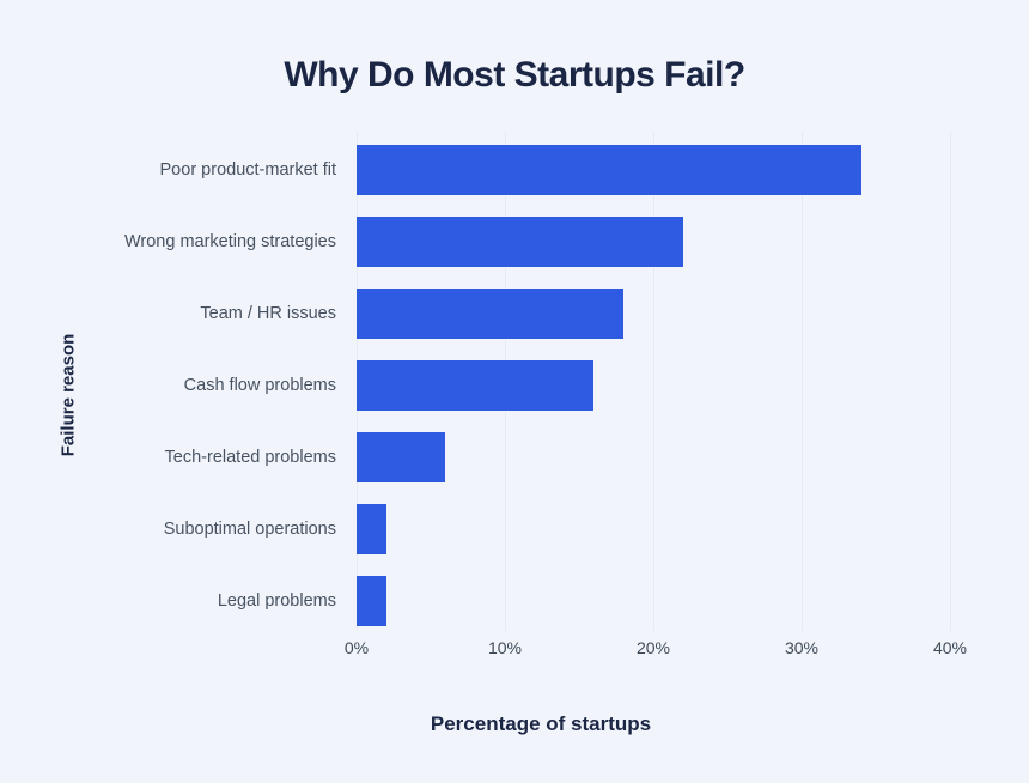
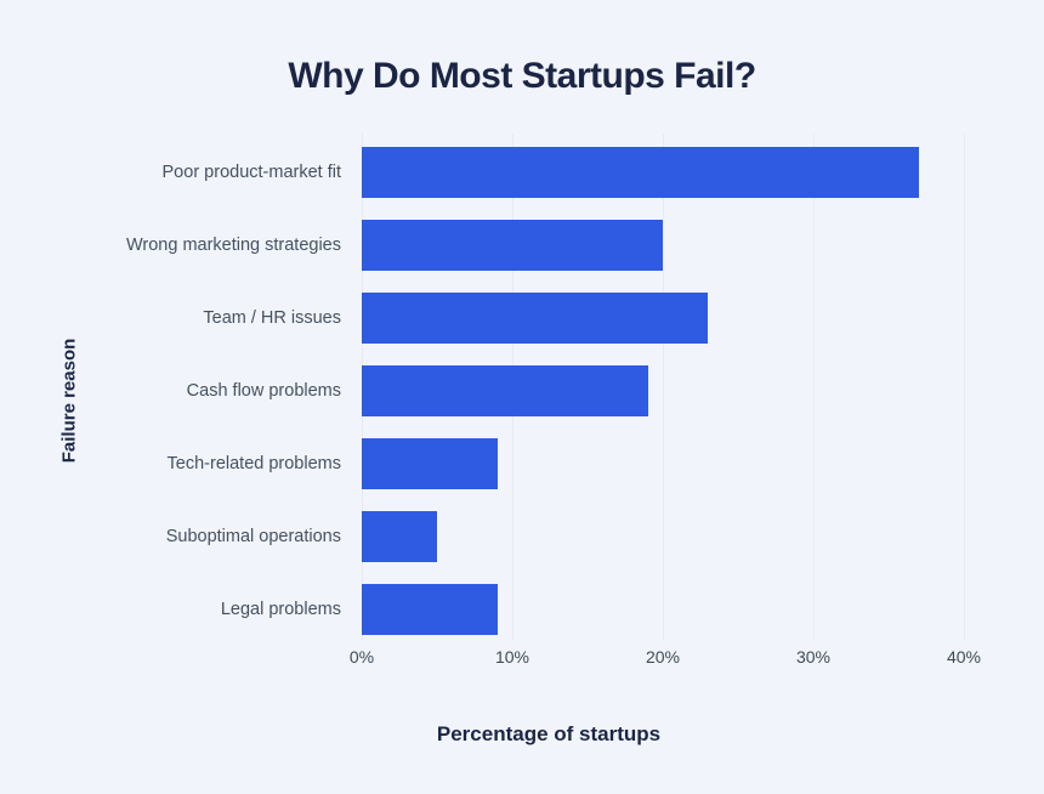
Poor product-market fit: 34% -> 37%
Wrong marketing strategies: 22% -> 20%
Team / HR issues: 18% -> 23%
Cash flow problems: 16% -> 19%
Tech-related problems: 6% -> 9%
Suboptimal operations: 2% -> 5%
Legal problems: 2% -> 9%
